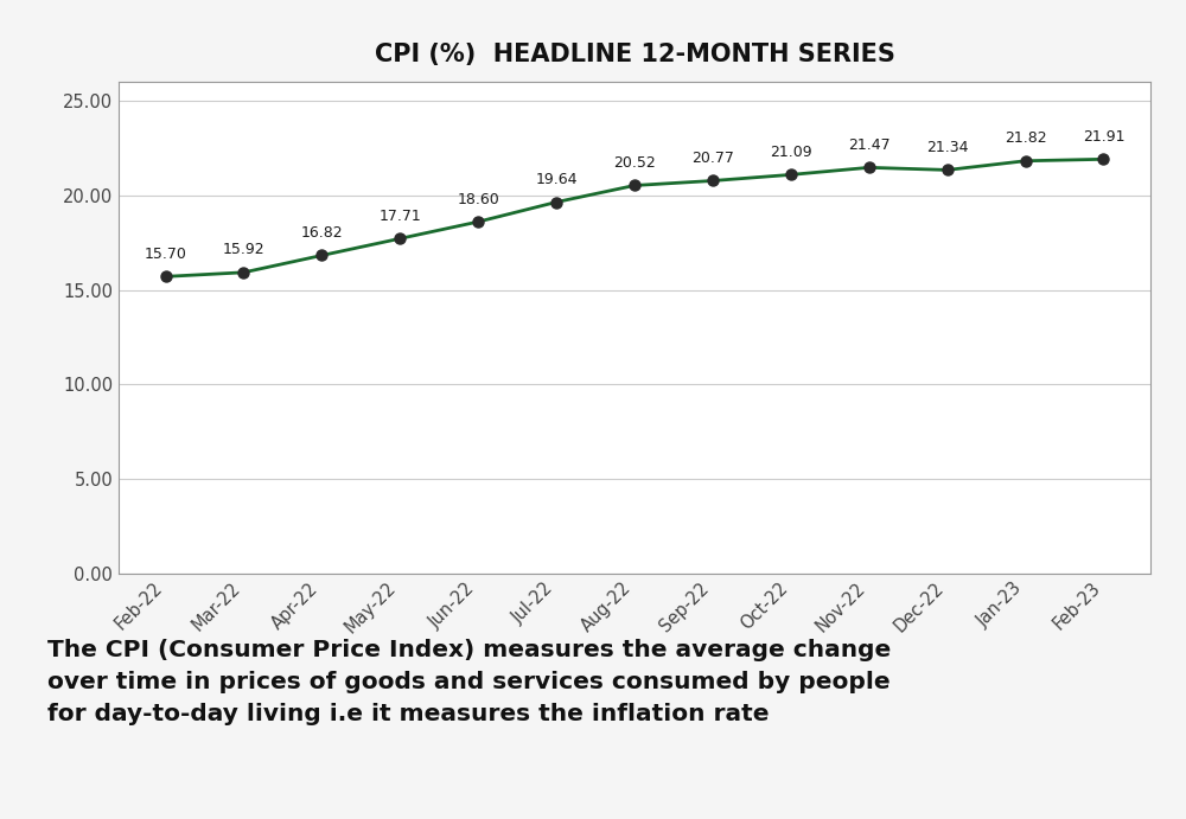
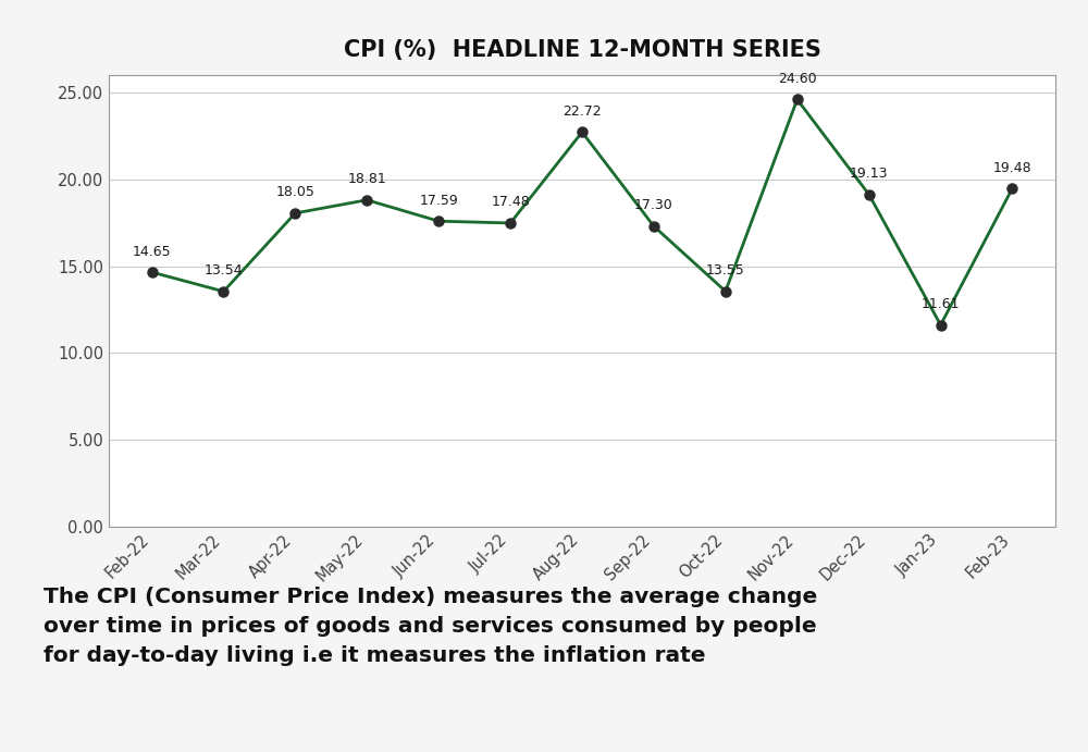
Feb-22: 15.70 -> 14.65
Mar-22: 15.92 -> 13.54
Apr-22: 16.82 -> 18.05
May-22: 17.71 -> 18.81
Jun-22: 18.60 -> 17.59
Jul-22: 19.64 -> 17.48
Aug-22: 20.52 -> 22.72
Sep-22: 20.77 -> 17.30
Oct-22: 21.09 -> 13.55
Nov-22: 21.47 -> 24.60
Dec-22: 21.34 -> 19.13
Jan-23: 21.82 -> 11.61
Feb-23: 21.91 -> 19.48
